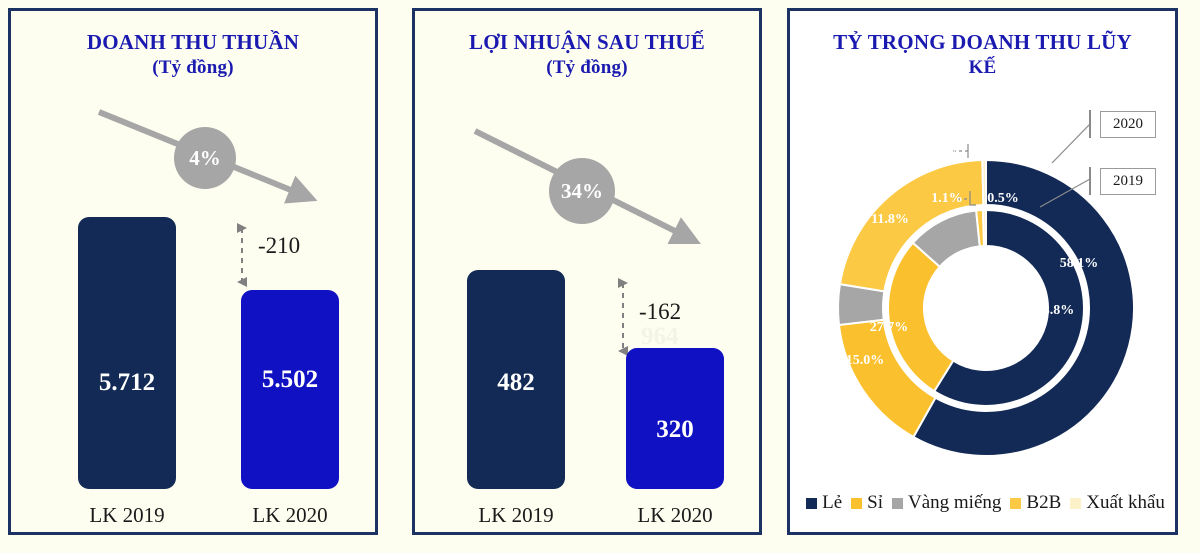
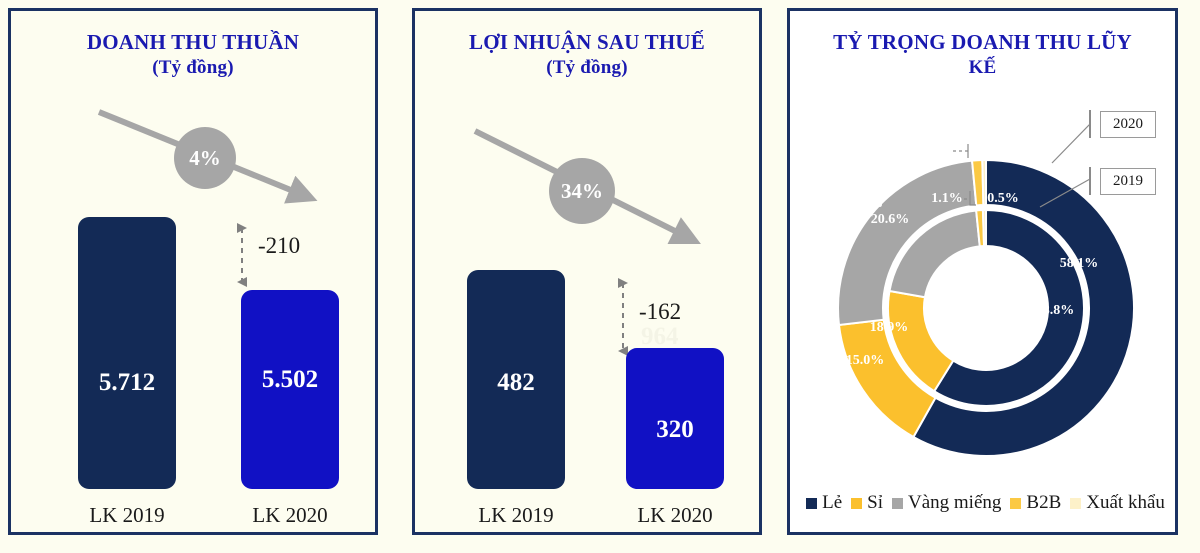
TỶ TRỌNG DOANH THU LŨY KẾ/2019/Sỉ: 27.7% -> 18.9%
TỶ TRỌNG DOANH THU LŨY KẾ/2020/Vàng miếng: 4.4% -> 25.3%
TỶ TRỌNG DOANH THU LŨY KẾ/2019/Vàng miếng: 11.8% -> 20.6%
TỶ TRỌNG DOANH THU LŨY KẾ/2020/B2B: 22.0% -> 1.1%
